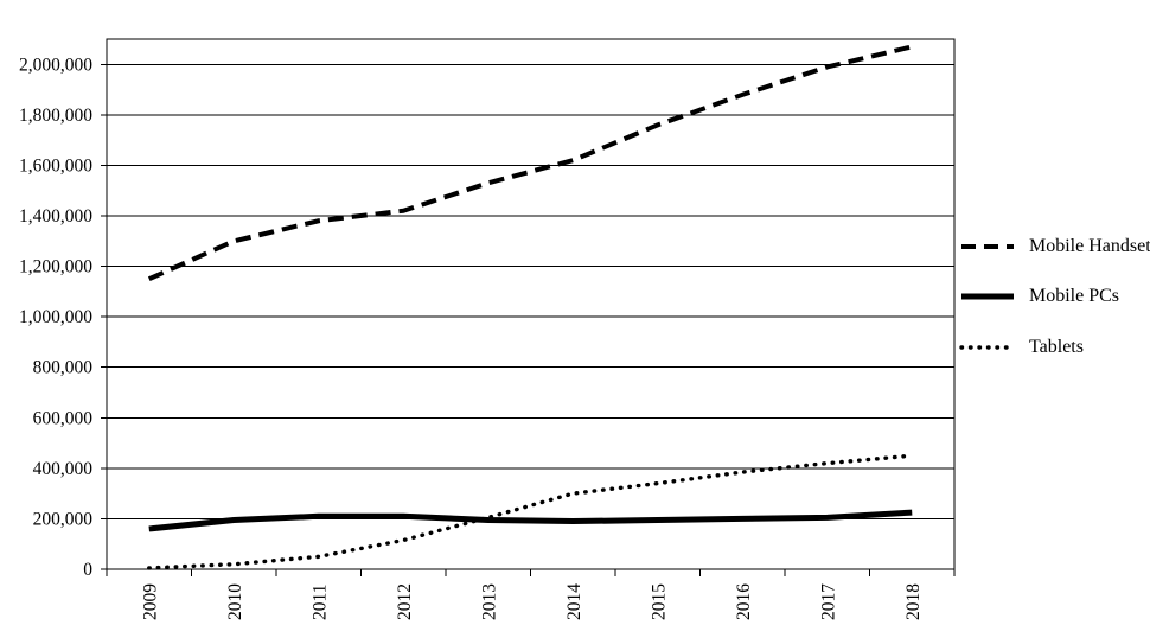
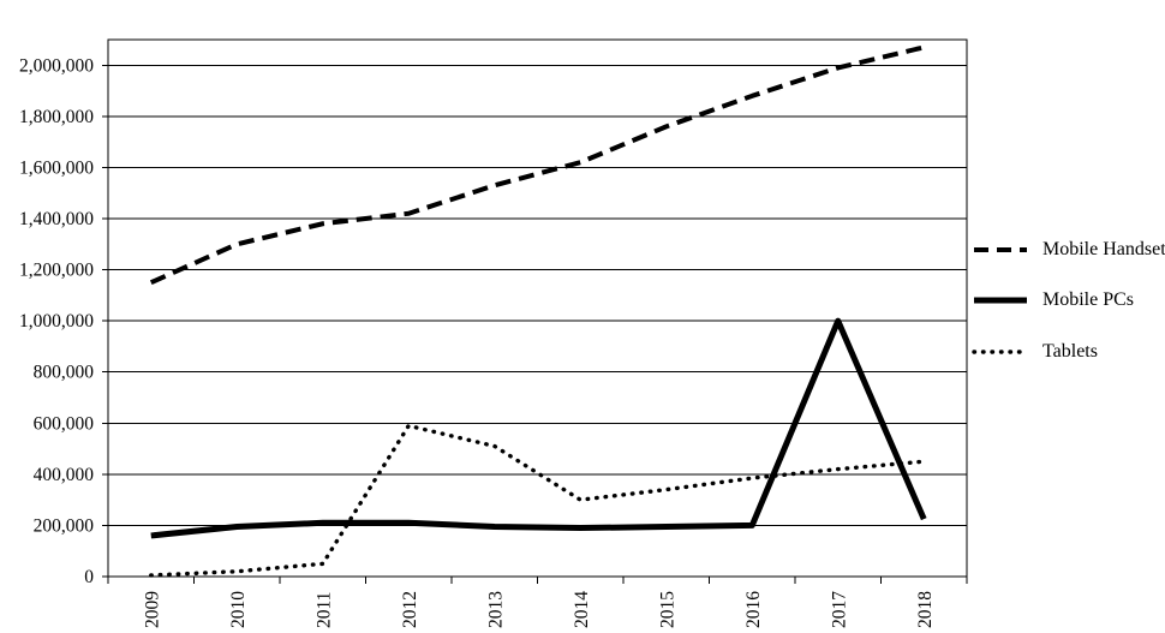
Tablets/2012: 120000 -> 590000
Tablets/2013: 200000 -> 510000
Mobile PCs/2017: 200000 -> 1000000
